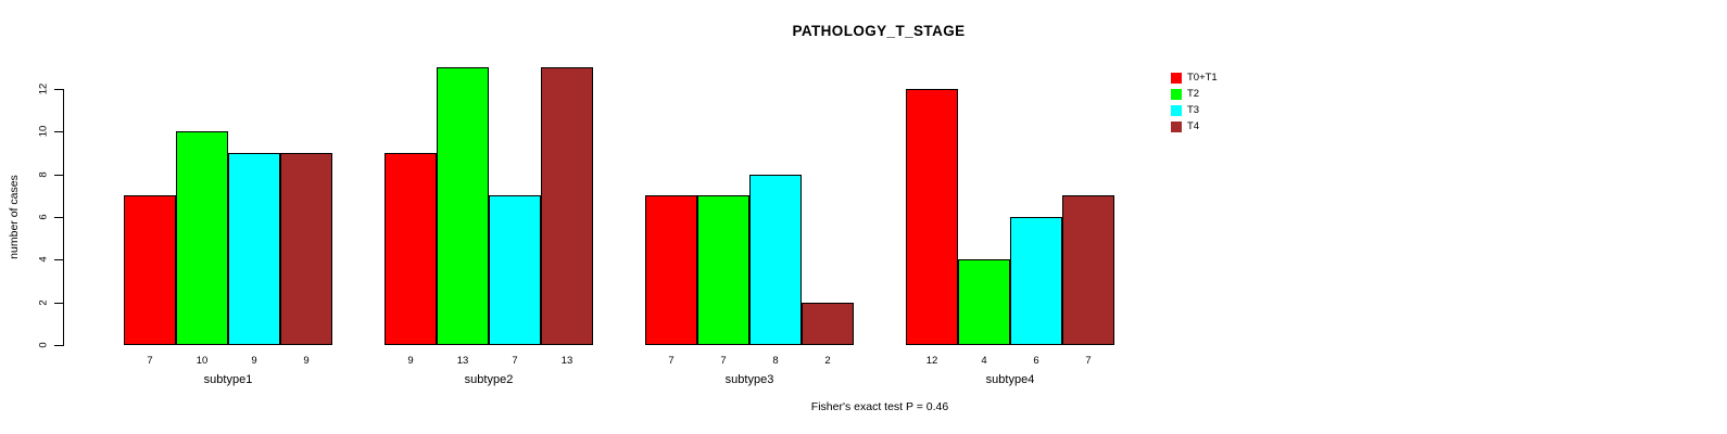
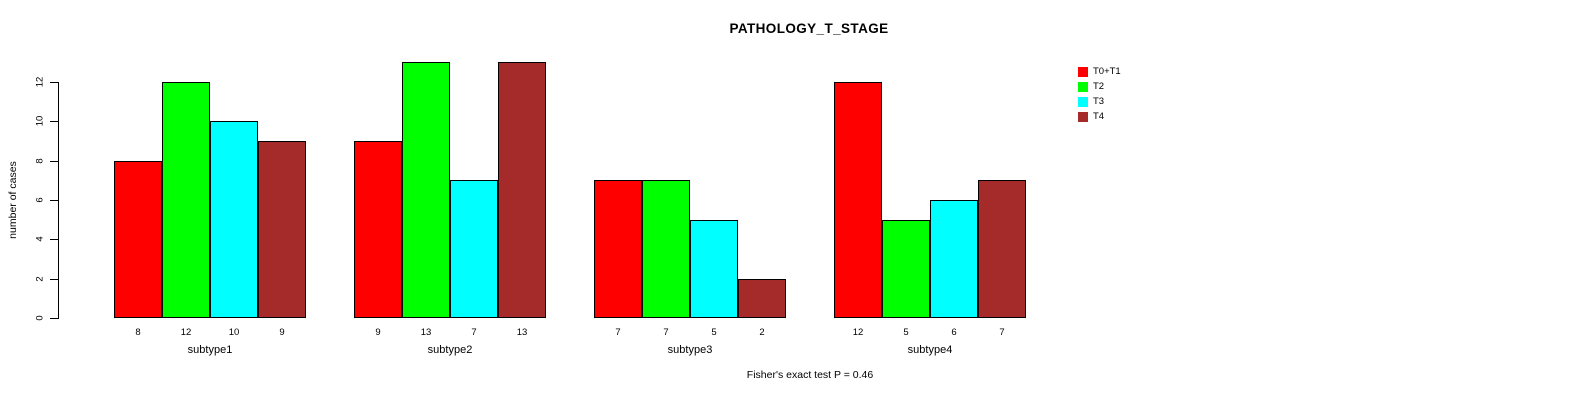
T0+T1/subtype1: 7 -> 8
T2/subtype1: 10 -> 12
T3/subtype1: 9 -> 10
T3/subtype3: 8 -> 5
T2/subtype4: 4 -> 5
